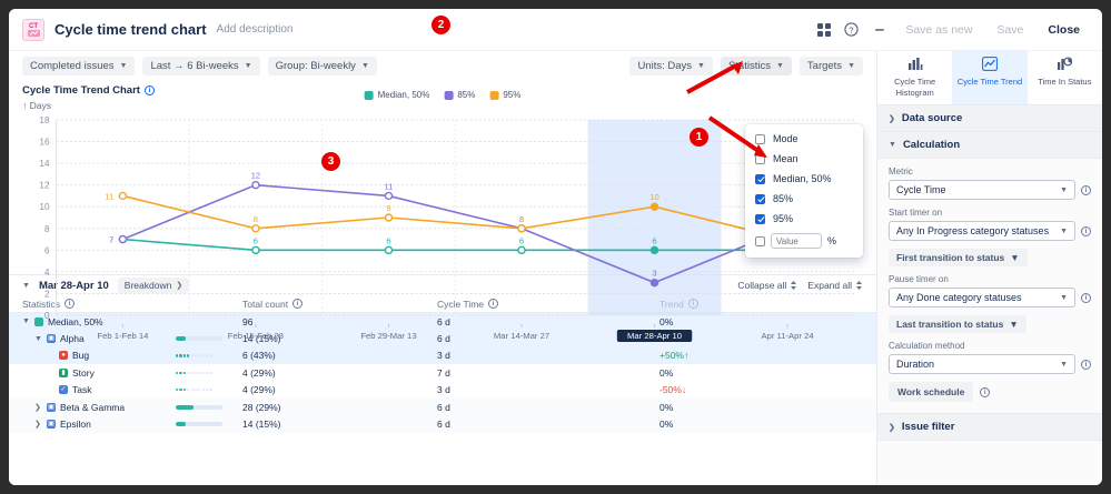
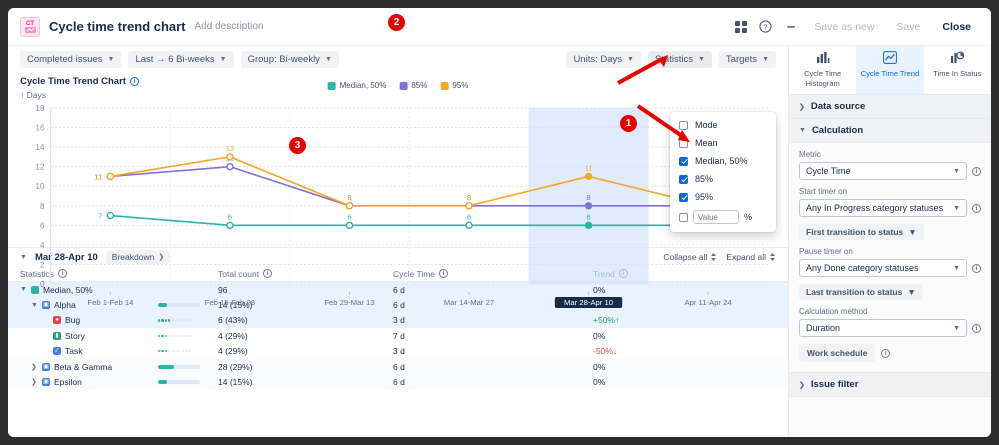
85%/Feb 1-Feb 14: 7 -> 11
95%/Feb 15-Feb 28: 8 -> 13
85%/Feb 29-Mar 13: 11 -> 8
95%/Feb 29-Mar 13: 9 -> 8
85%/Mar 28-Apr 10: 3 -> 8
95%/Mar 28-Apr 10: 10 -> 11
95%/Apr 11-Apr 24: 7 -> 8
